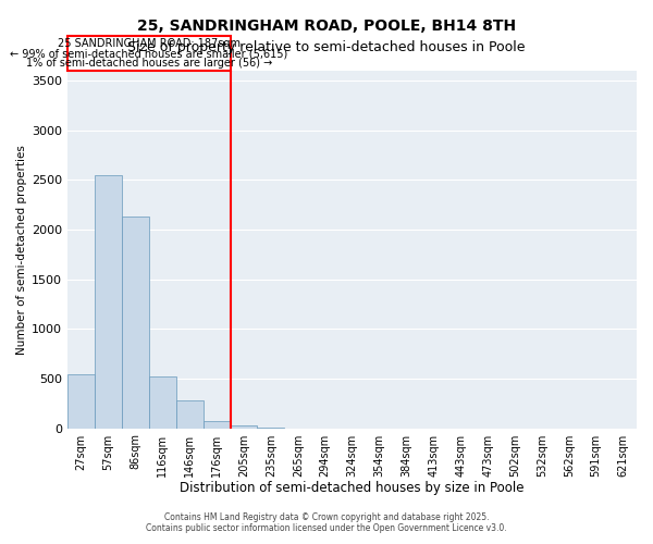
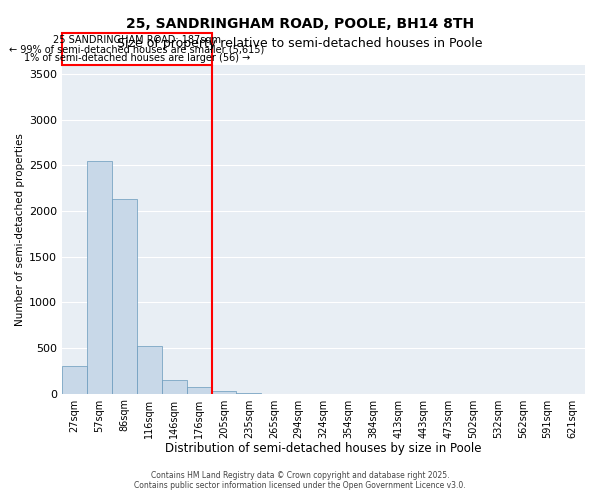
27sqm: 540 -> 300
146sqm: 280 -> 150
